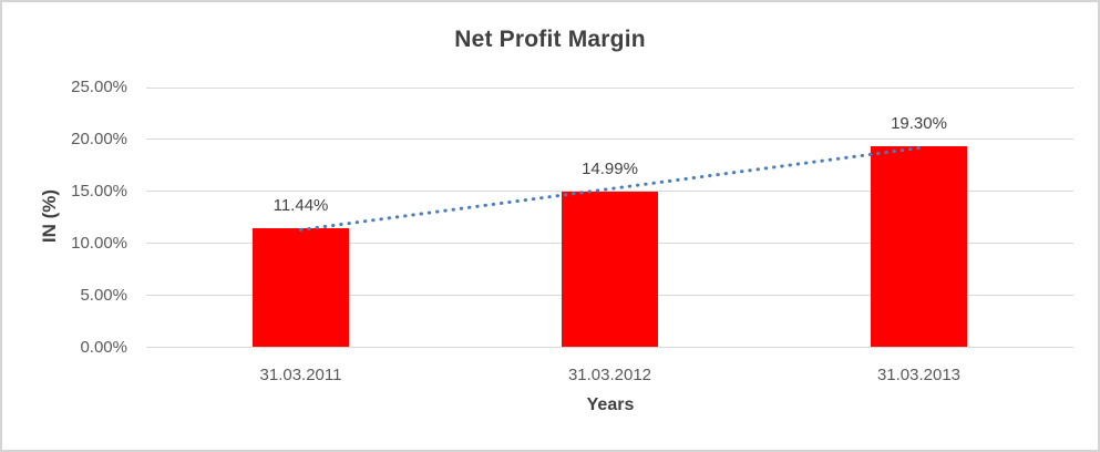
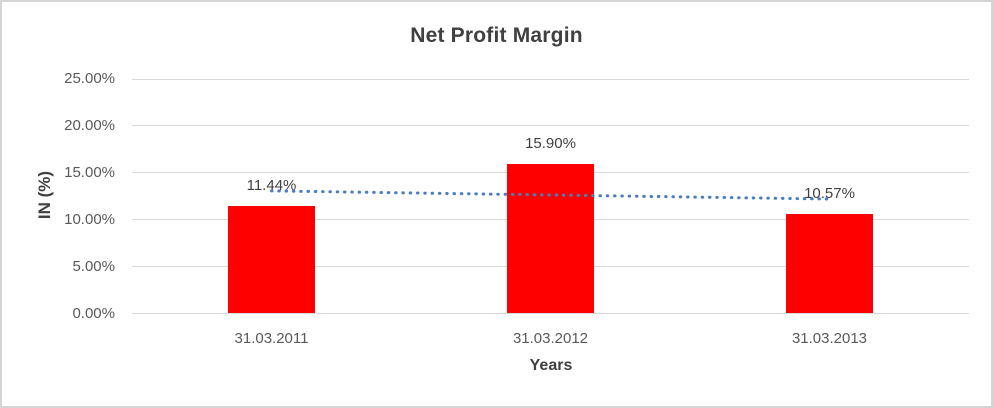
31.03.2012: 14.99% -> 15.90%
31.03.2013: 19.30% -> 10.57%
